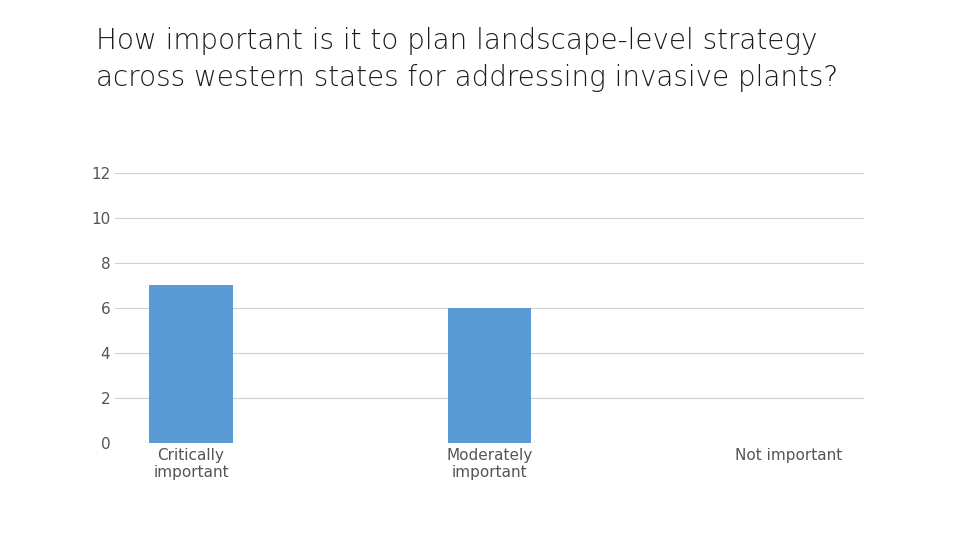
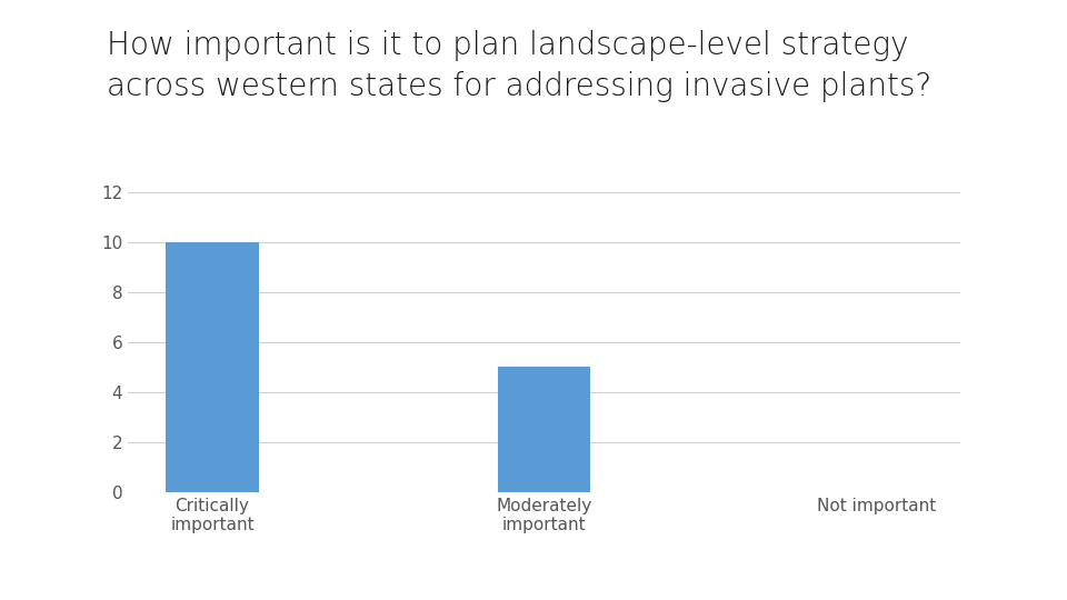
Critically important: 7 -> 10
Moderately important: 6 -> 5
